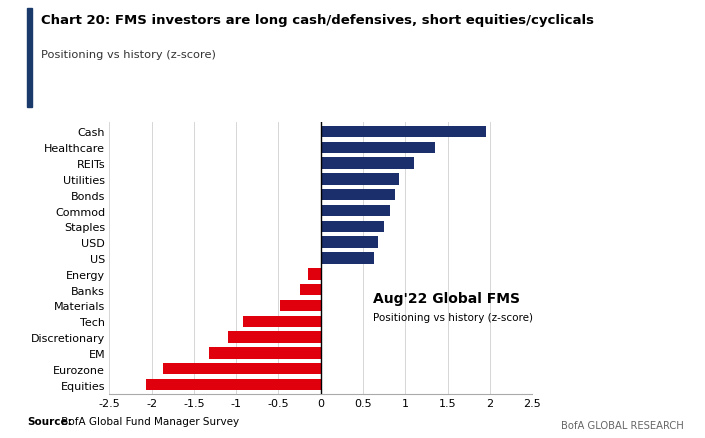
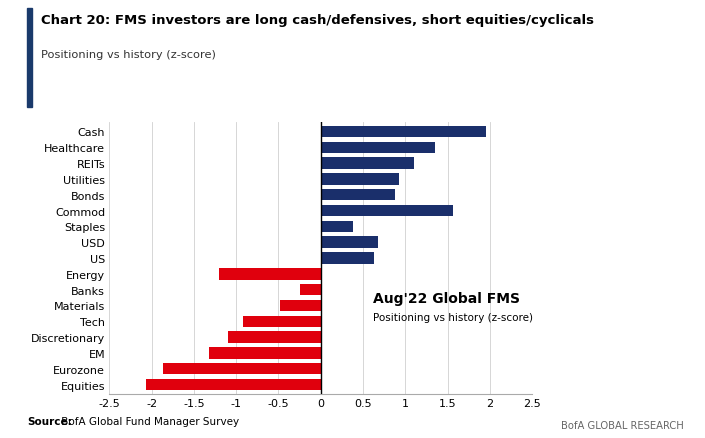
Commod: 0.82 -> 1.56
Staples: 0.75 -> 0.38
Energy: -0.15 -> -1.20
